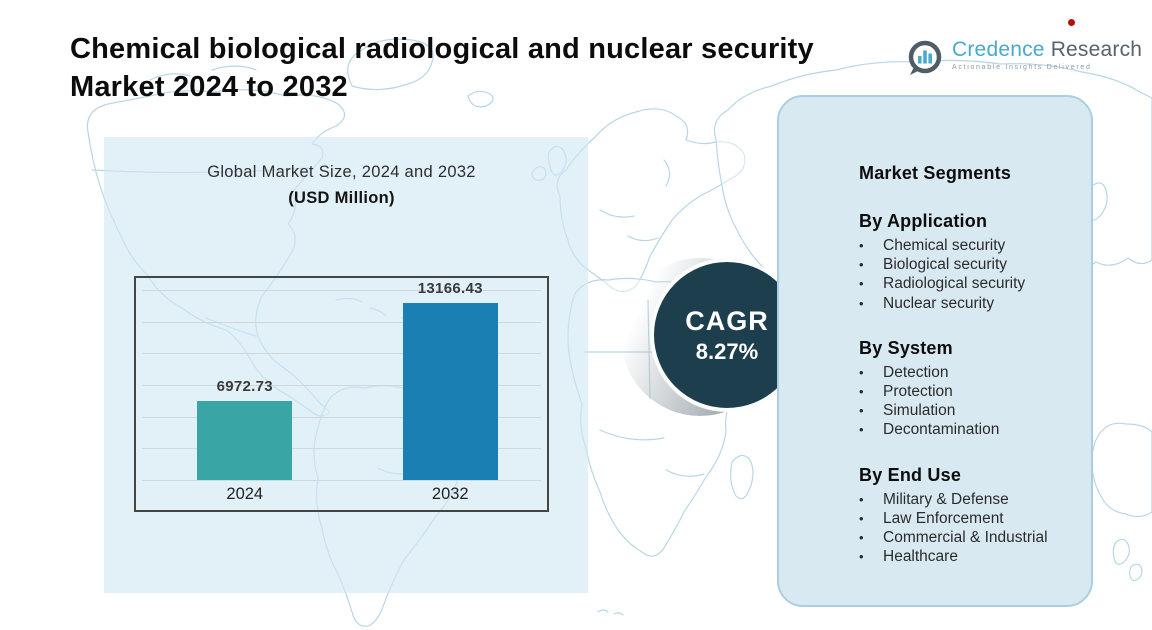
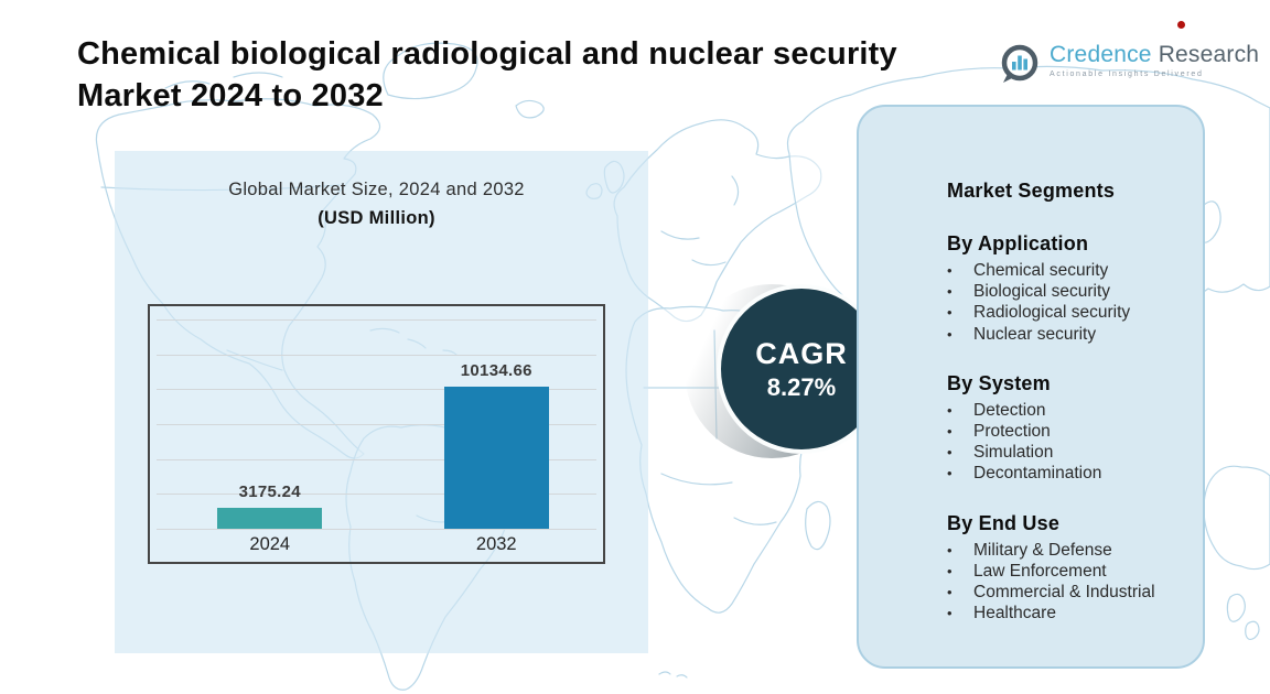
2024: 6972.73 -> 3175.24
2032: 13166.43 -> 10134.66
